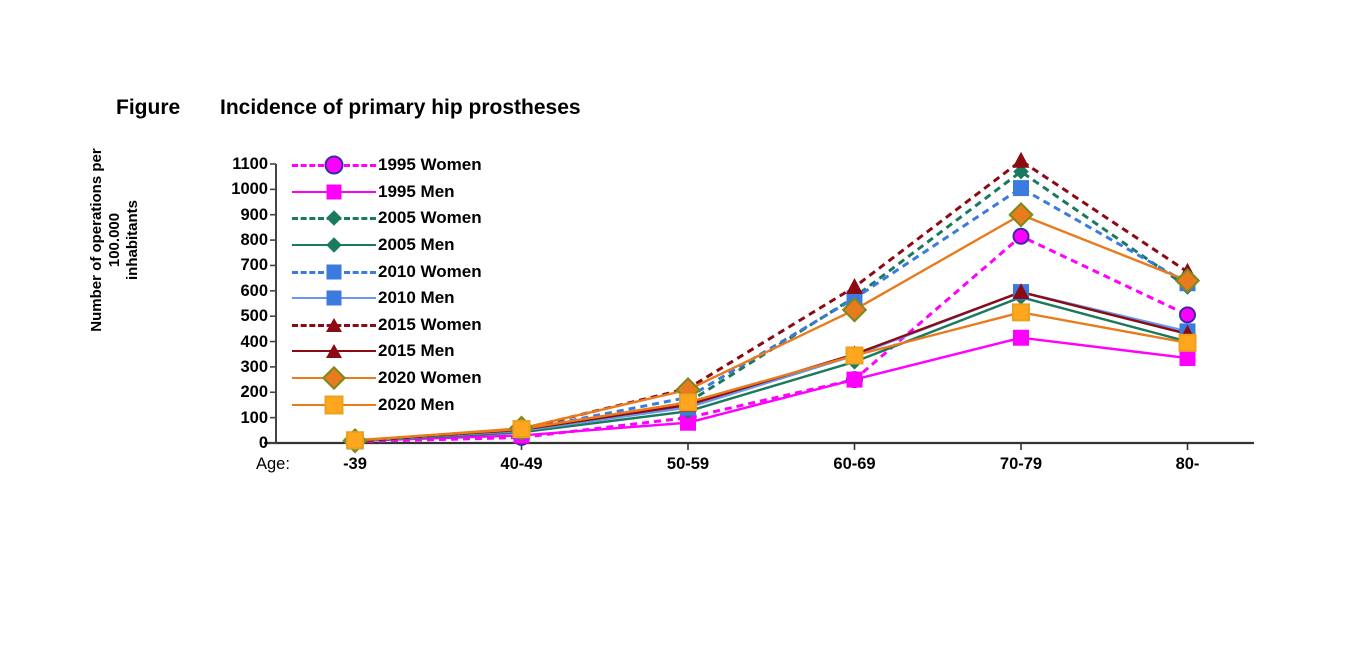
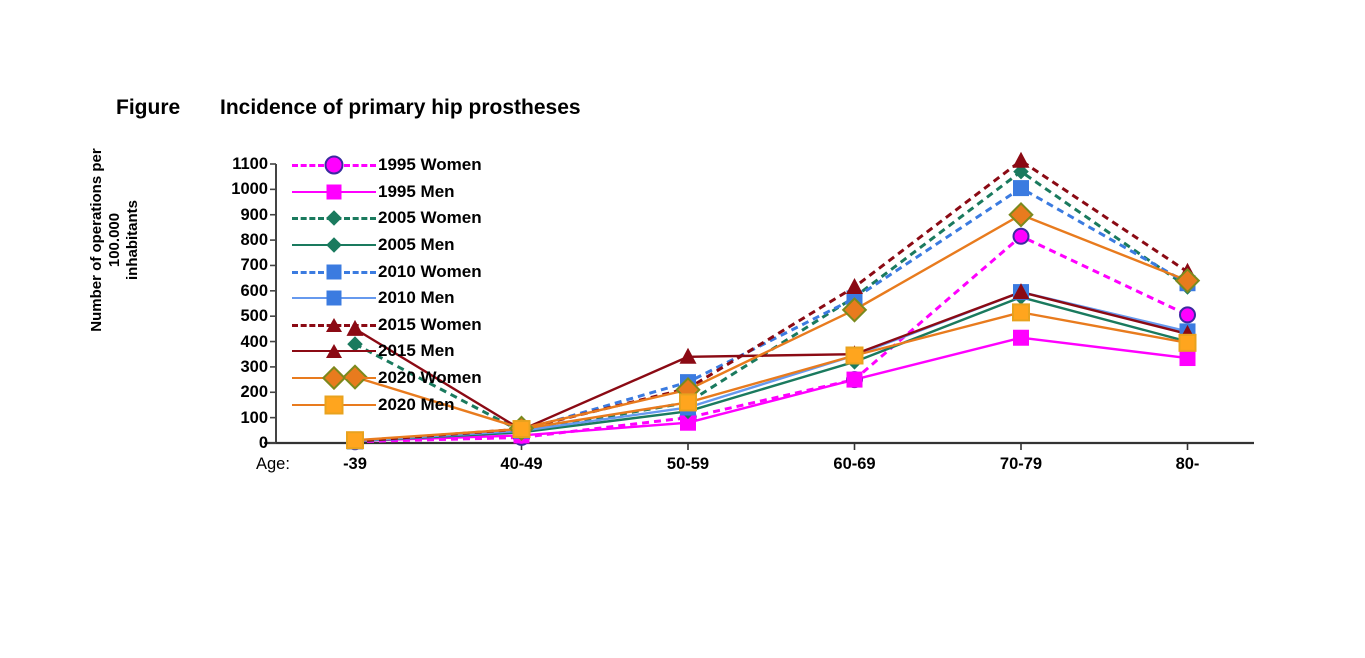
2005 Women/-39: 10 -> 390
2015 Men/-39: 10 -> 450
2020 Women/-39: 10 -> 260
2010 Women/50-59: 180 -> 240
2015 Men/50-59: 150 -> 340
